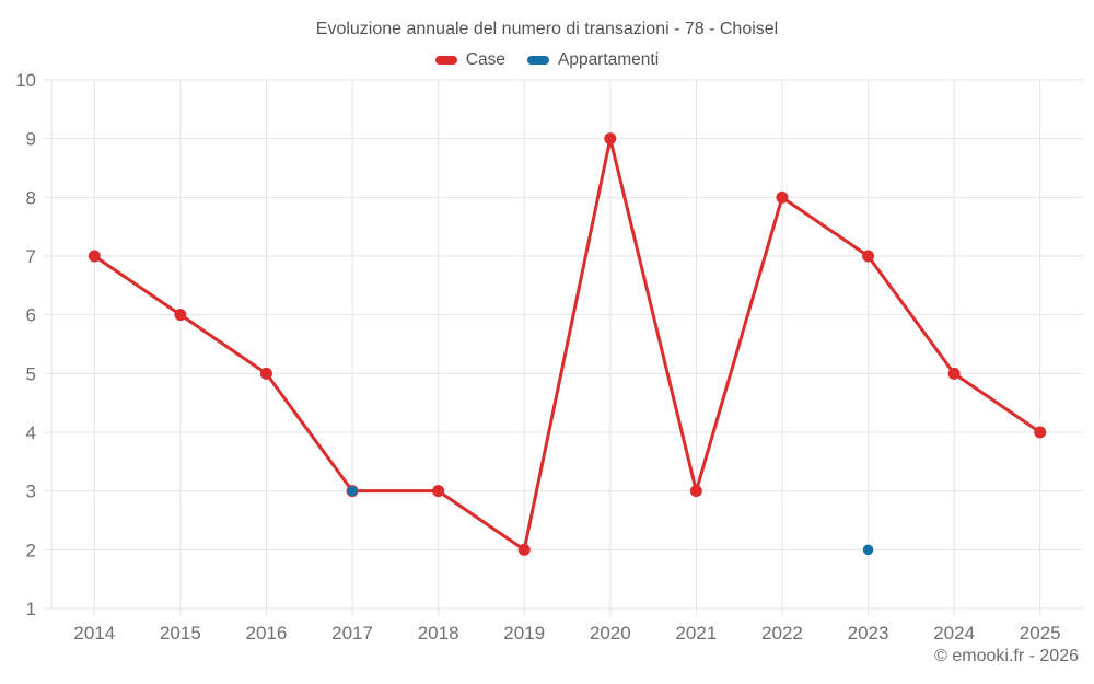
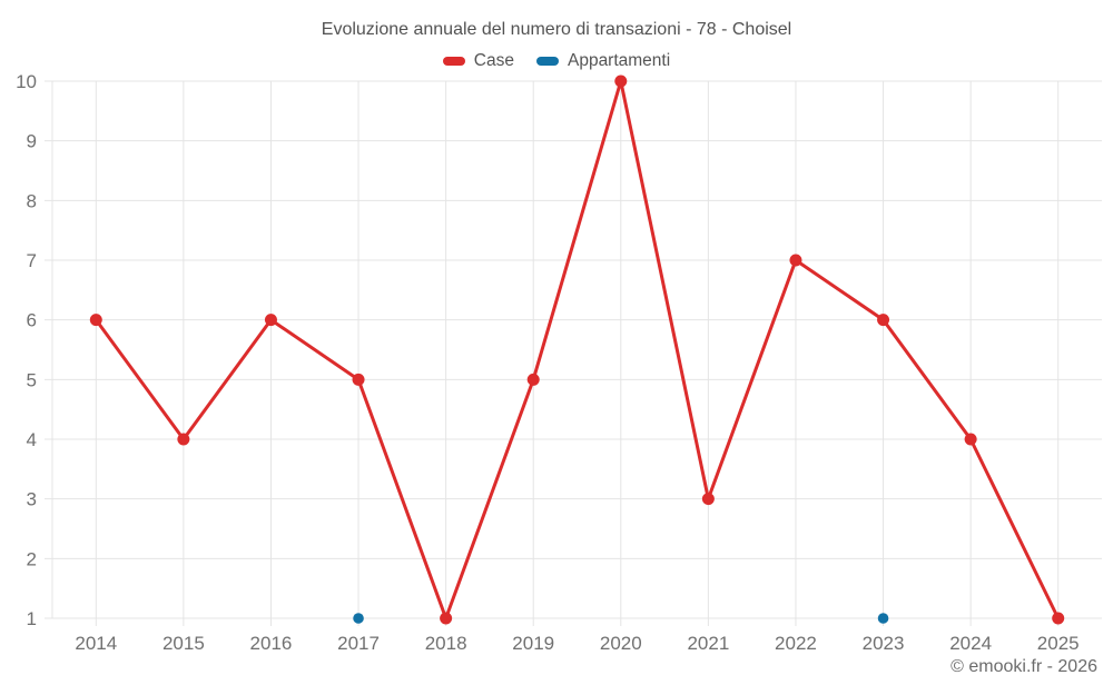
Case/2014: 7 -> 6
Case/2015: 6 -> 4
Case/2016: 5 -> 6
Case/2017: 3 -> 5
Appartamenti/2017: 3 -> 1
Case/2018: 3 -> 1
Case/2019: 2 -> 5
Case/2020: 9 -> 10
Case/2022: 8 -> 7
Case/2023: 7 -> 6
Appartamenti/2023: 2 -> 1
Case/2024: 5 -> 4
Case/2025: 4 -> 1
